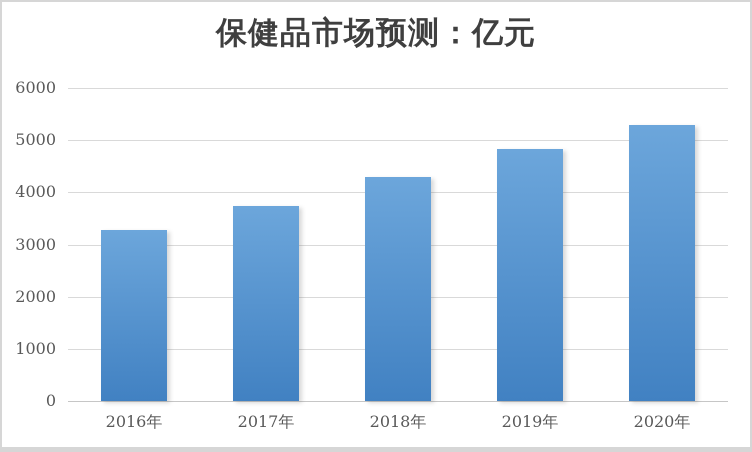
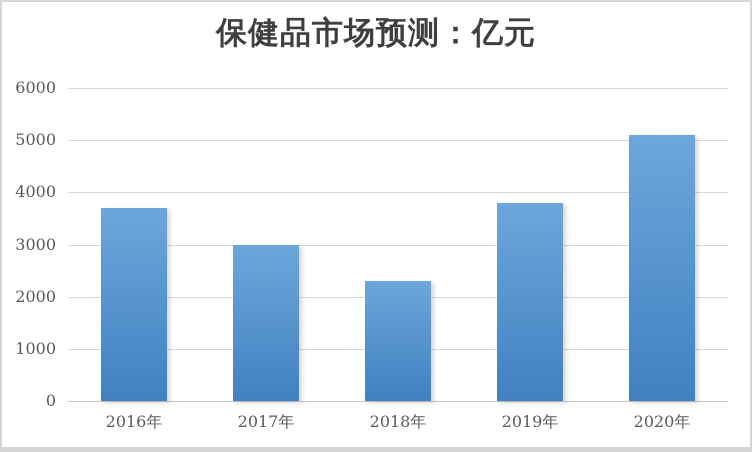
2016年: 3300 -> 3700
2017年: 3700 -> 3000
2018年: 4300 -> 2300
2019年: 4800 -> 3800
2020年: 5300 -> 5100
